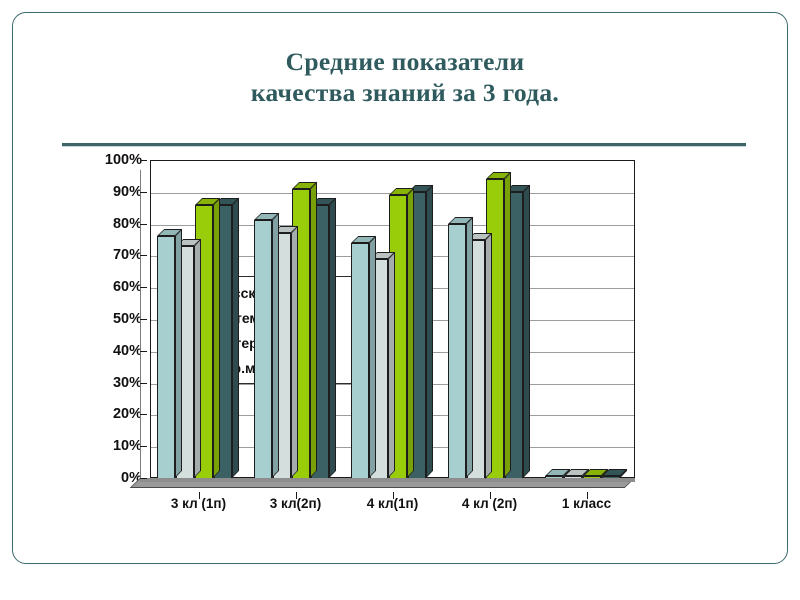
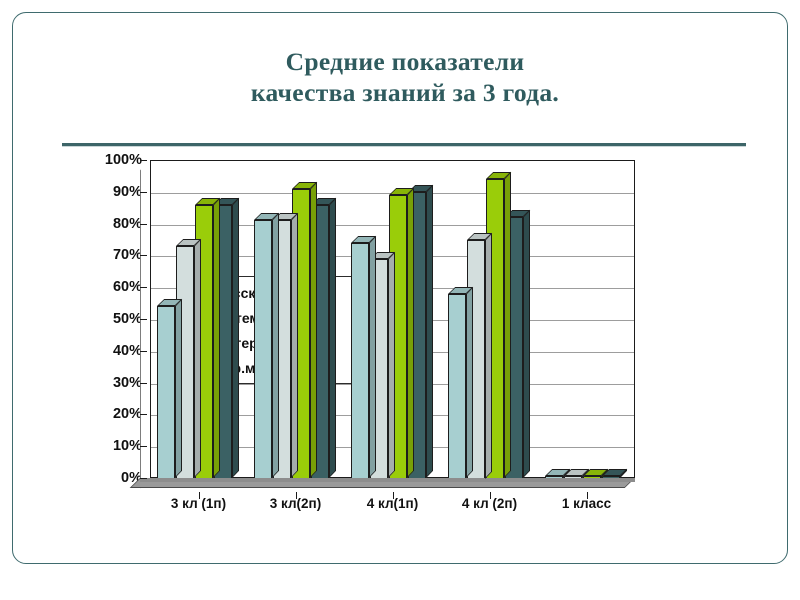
русский язык/3 кл (1п): 76% -> 54%
математика/3 кл(2п): 77% -> 81%
русский язык/4 кл (2п): 80% -> 58%
окр.мир/4 кл (2п): 90% -> 82%
